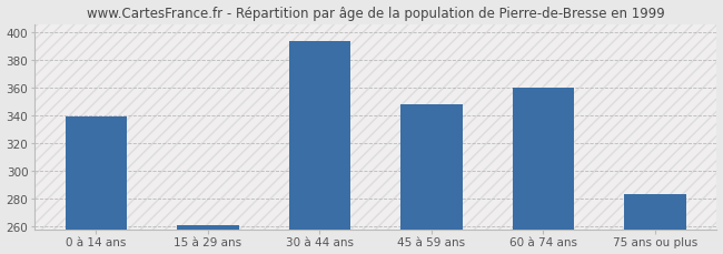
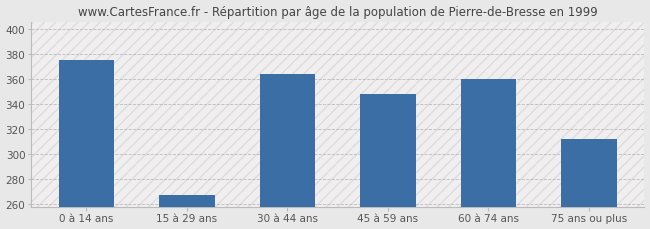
0 à 14 ans: 339 -> 375
15 à 29 ans: 261 -> 267
30 à 44 ans: 394 -> 364
75 ans ou plus: 283 -> 312
